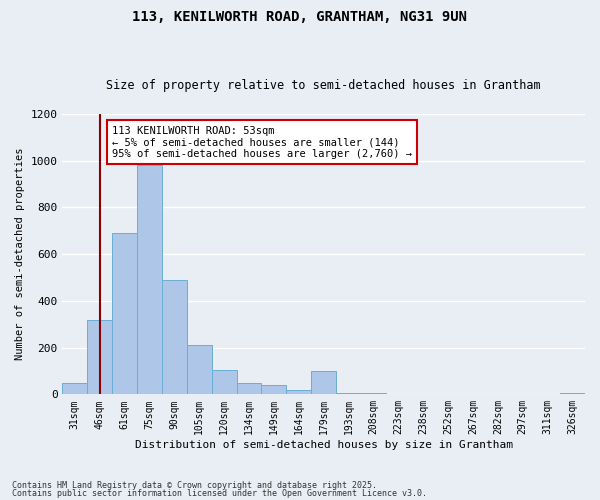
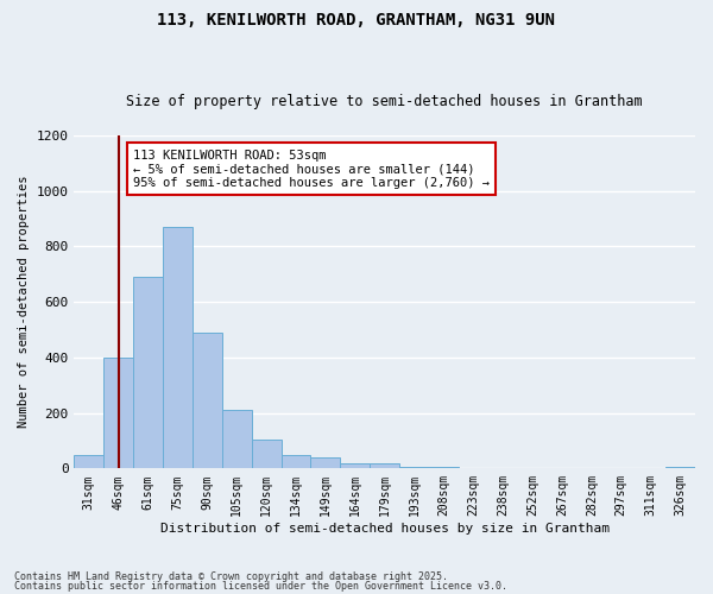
46sqm: 320 -> 400
75sqm: 980 -> 870
179sqm: 100 -> 20
